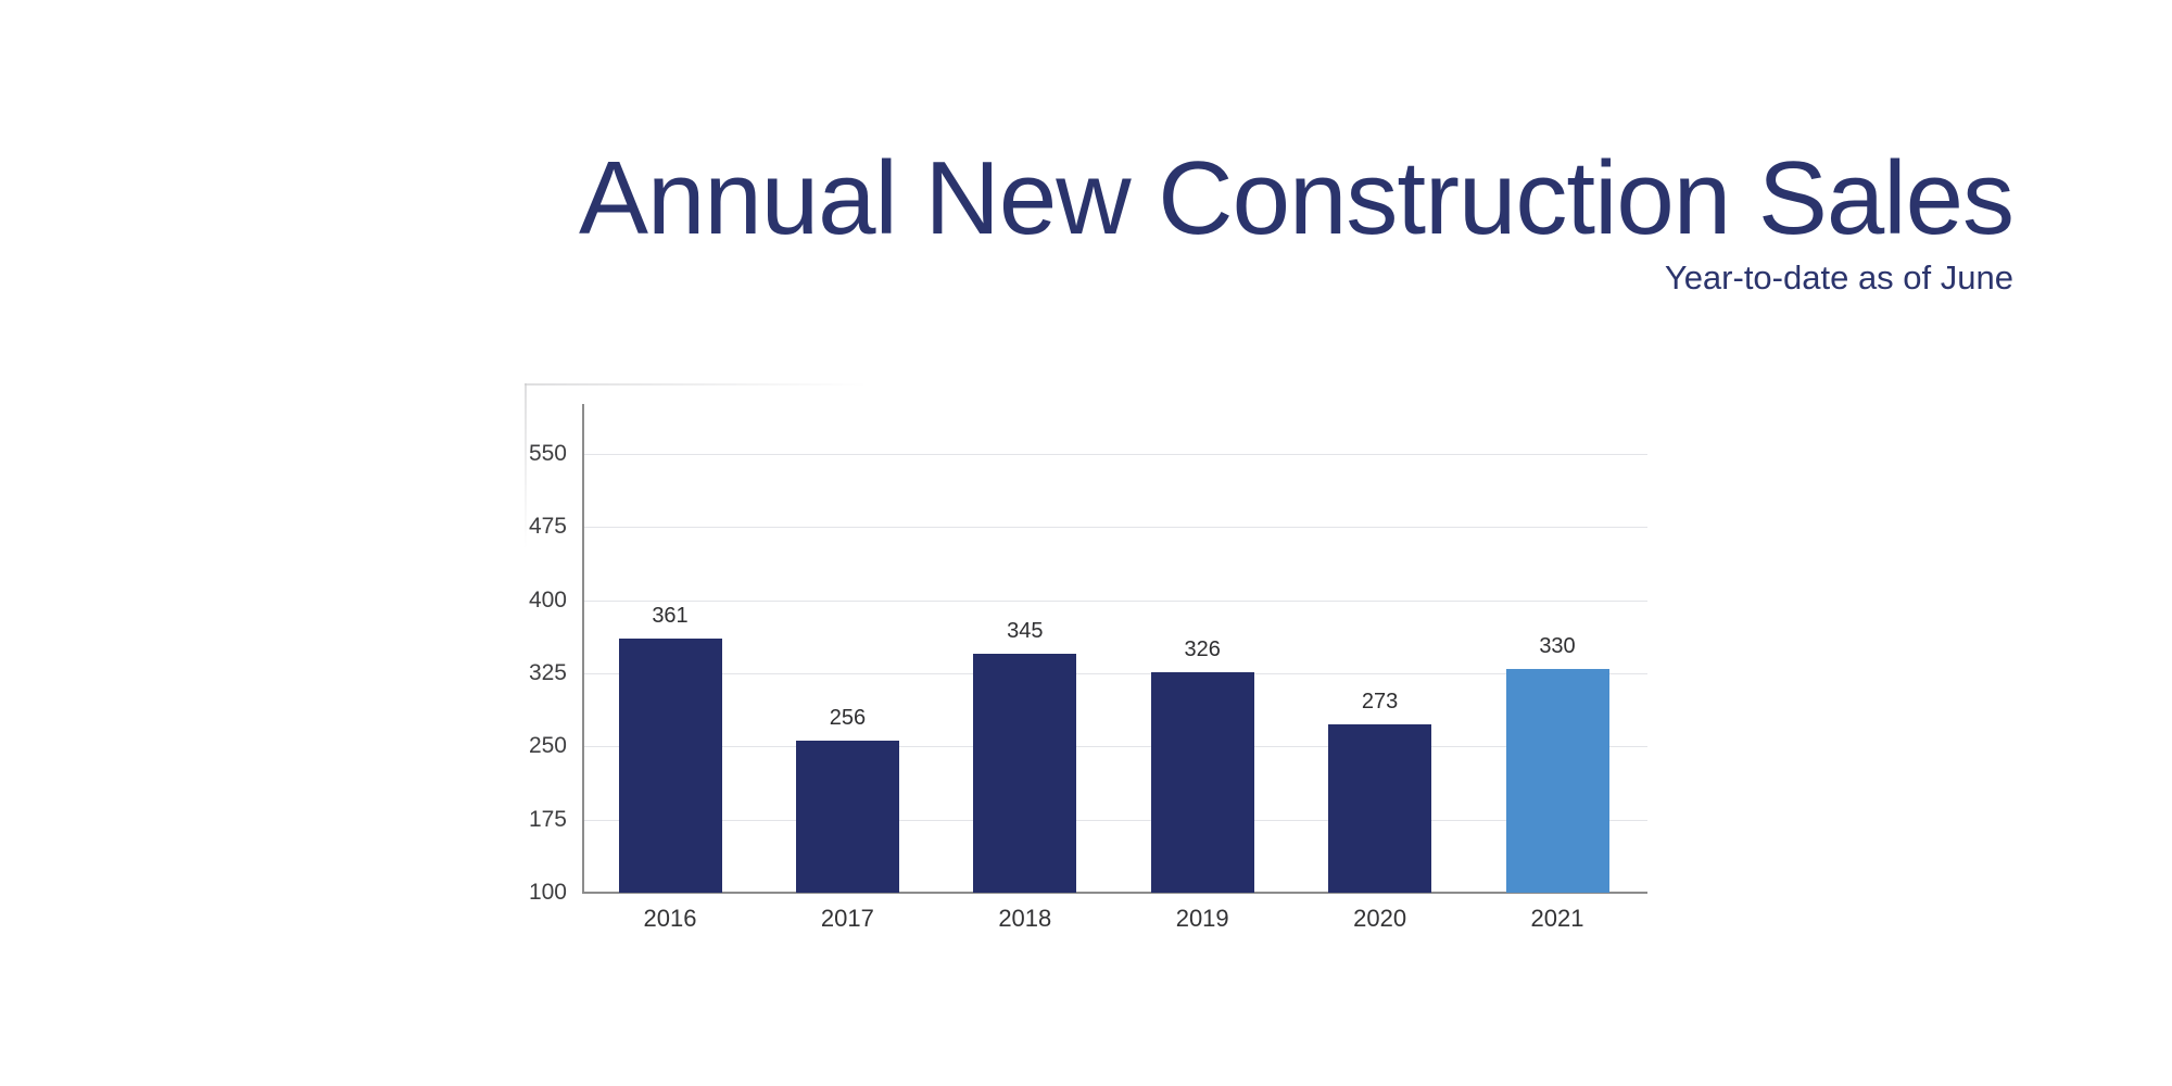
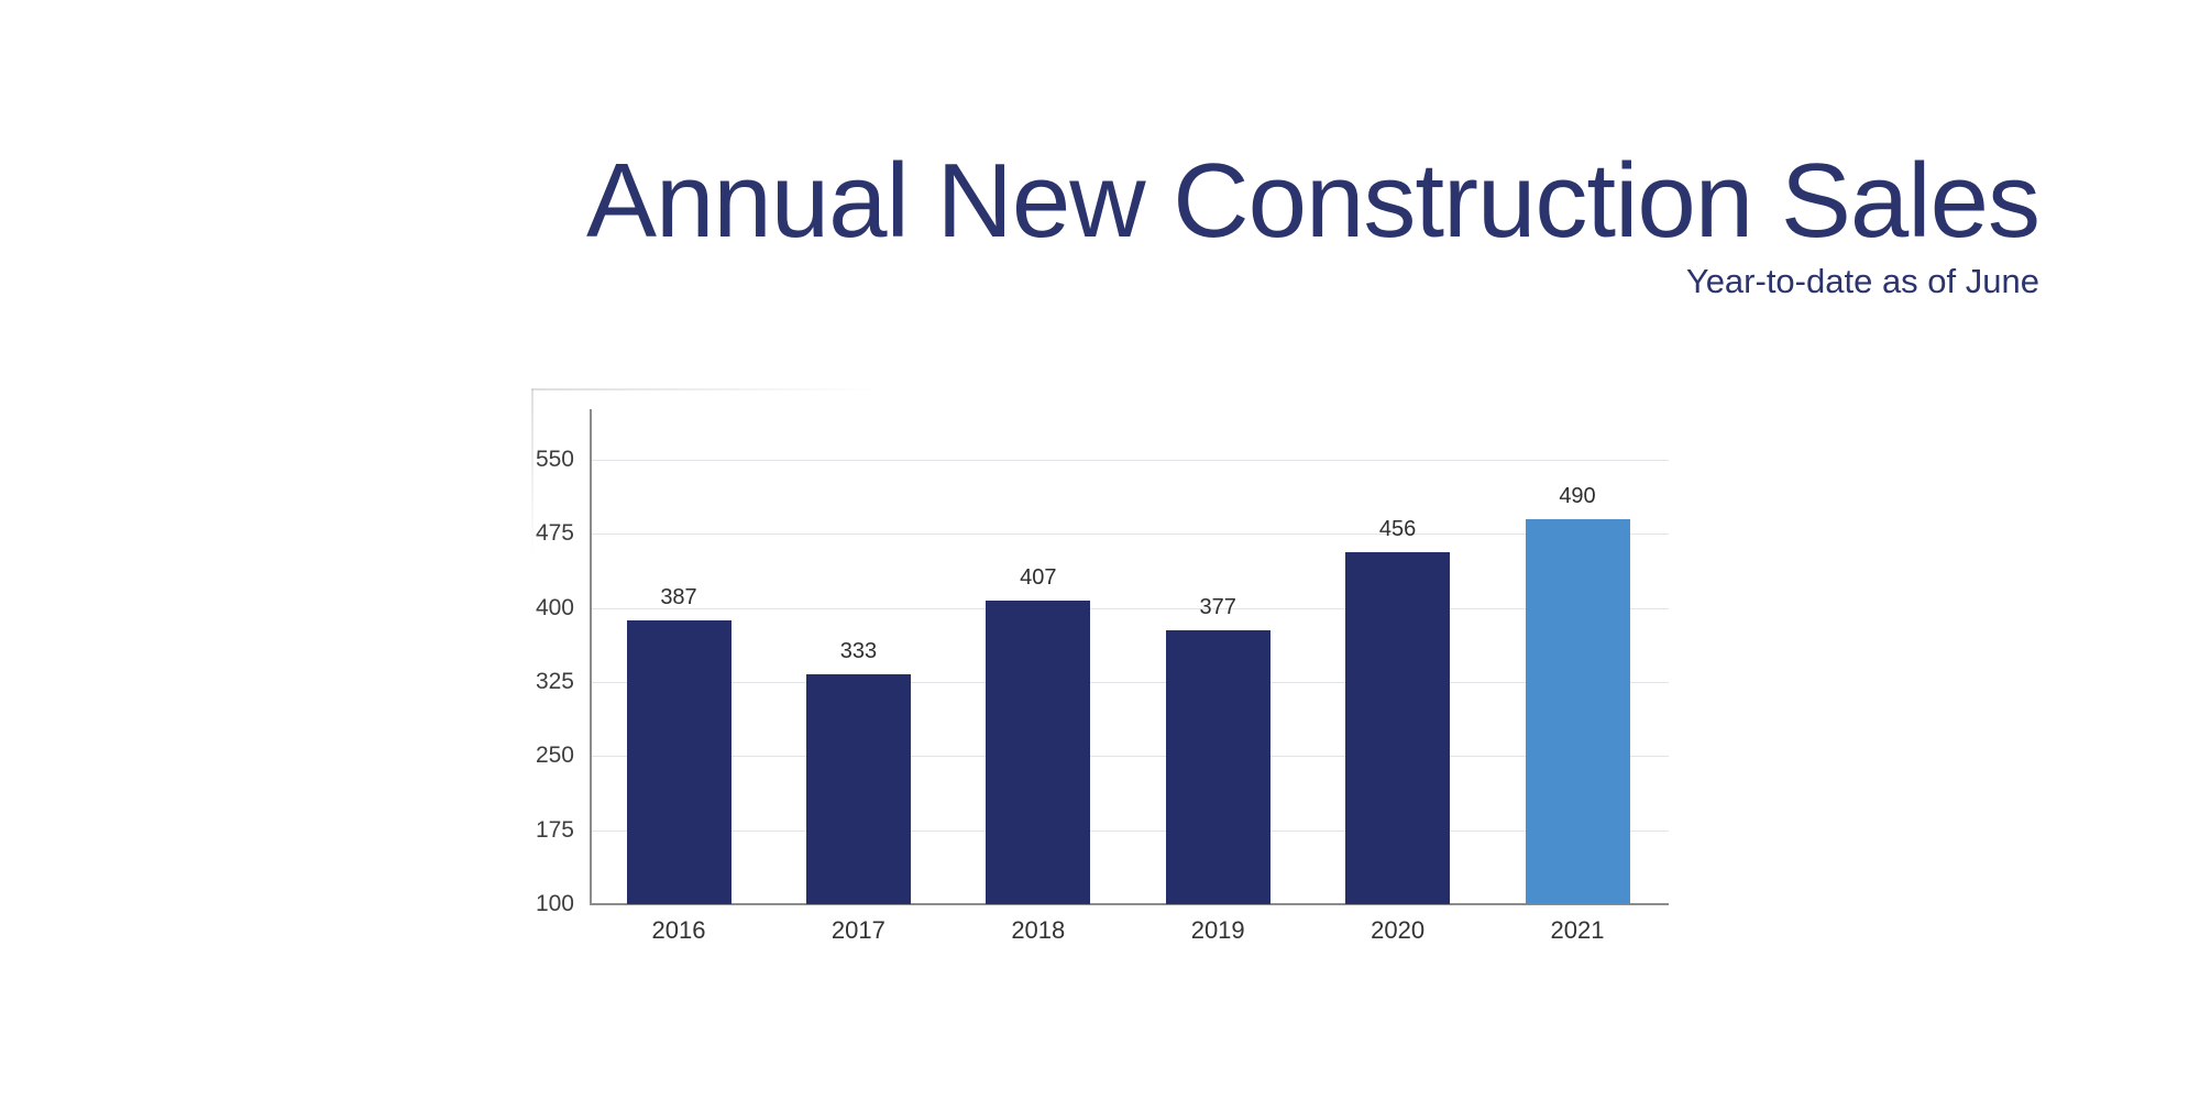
2016: 361 -> 387
2017: 256 -> 333
2018: 345 -> 407
2019: 326 -> 377
2020: 273 -> 456
2021: 330 -> 490
